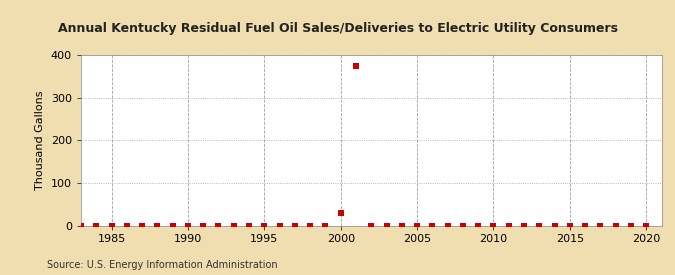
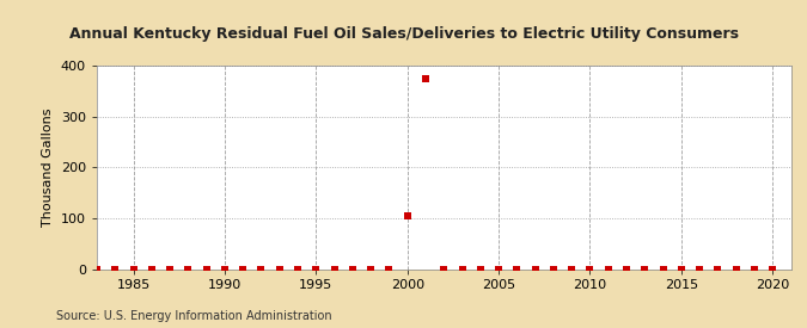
2000: 30 -> 105
